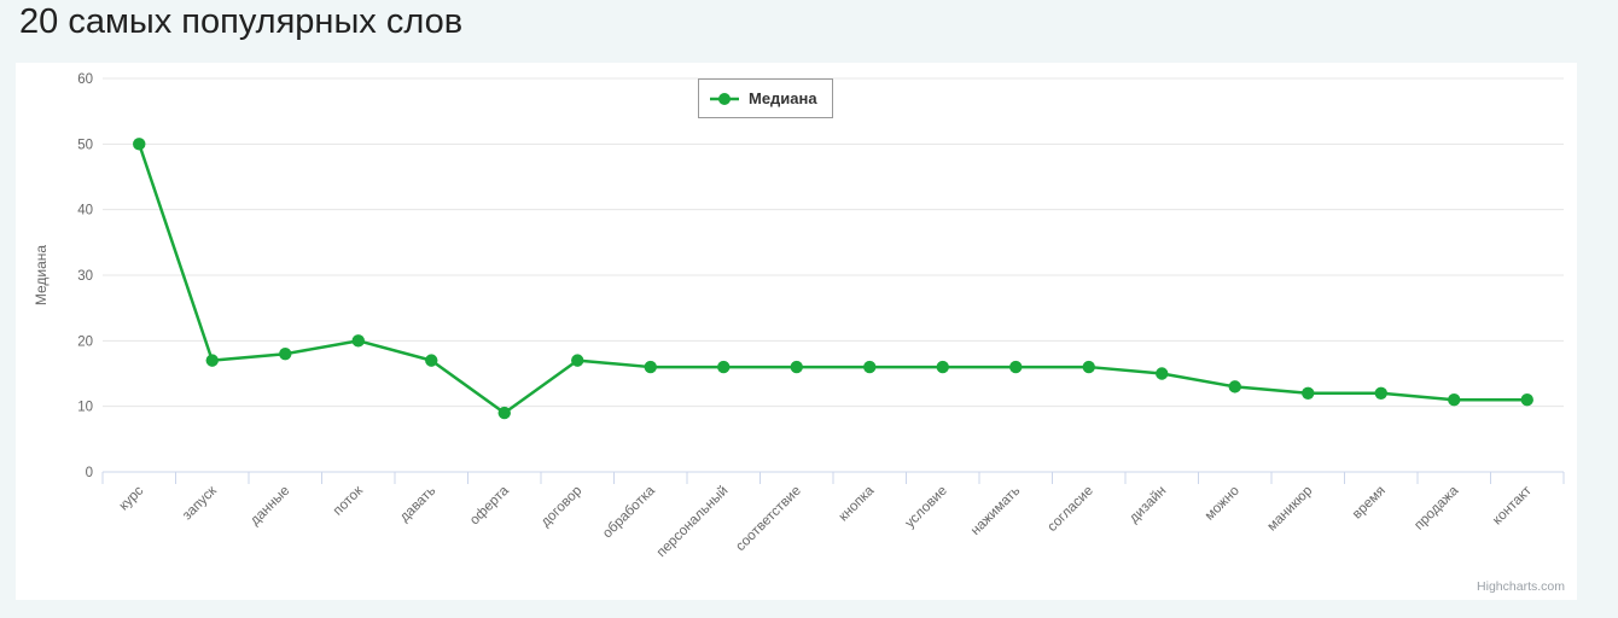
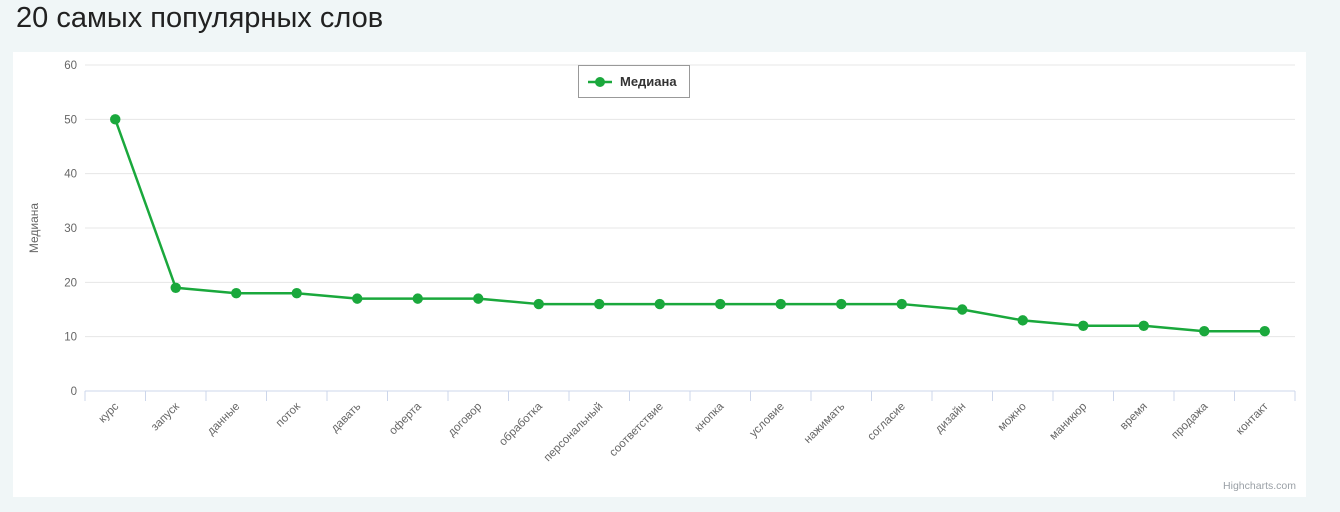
запуск: 17 -> 19
поток: 20 -> 18
оферта: 9 -> 17
